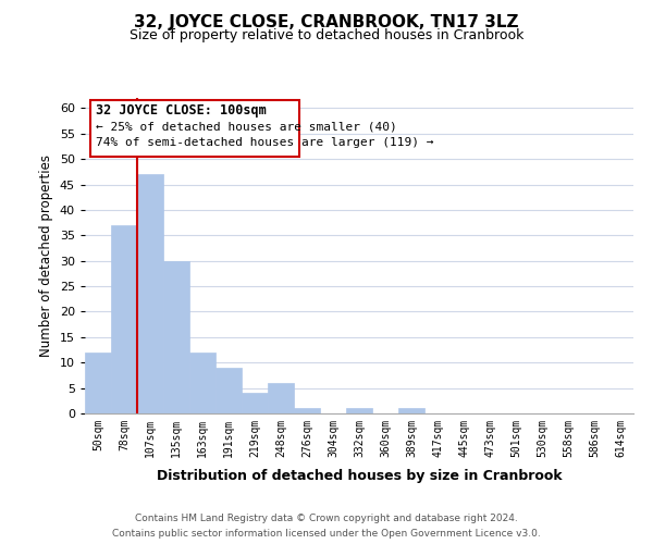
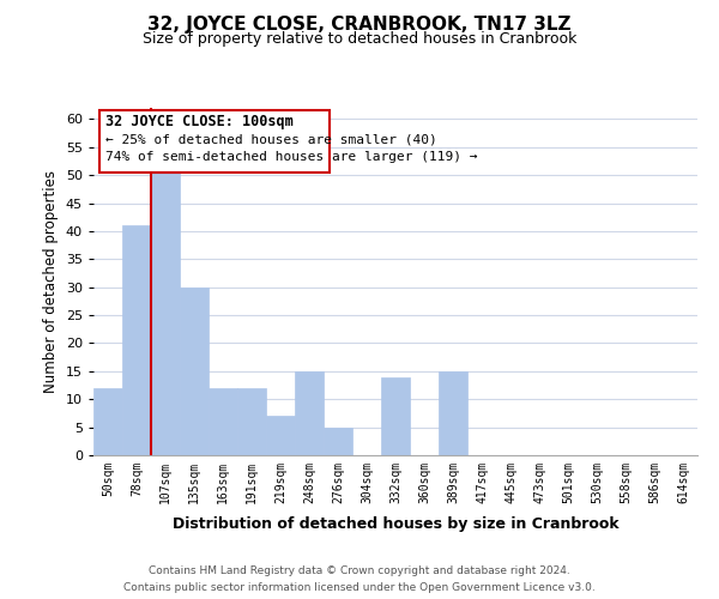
78sqm: 37 -> 41
107sqm: 47 -> 51
191sqm: 9 -> 12
219sqm: 4 -> 7
248sqm: 6 -> 15
276sqm: 1 -> 5
332sqm: 1 -> 14
389sqm: 1 -> 15
